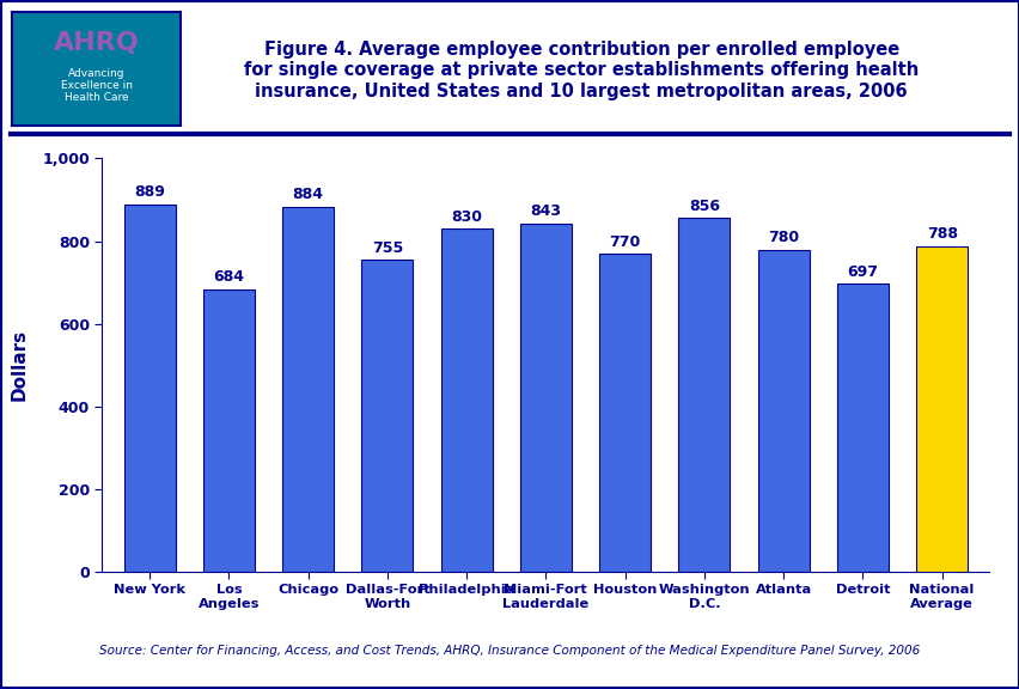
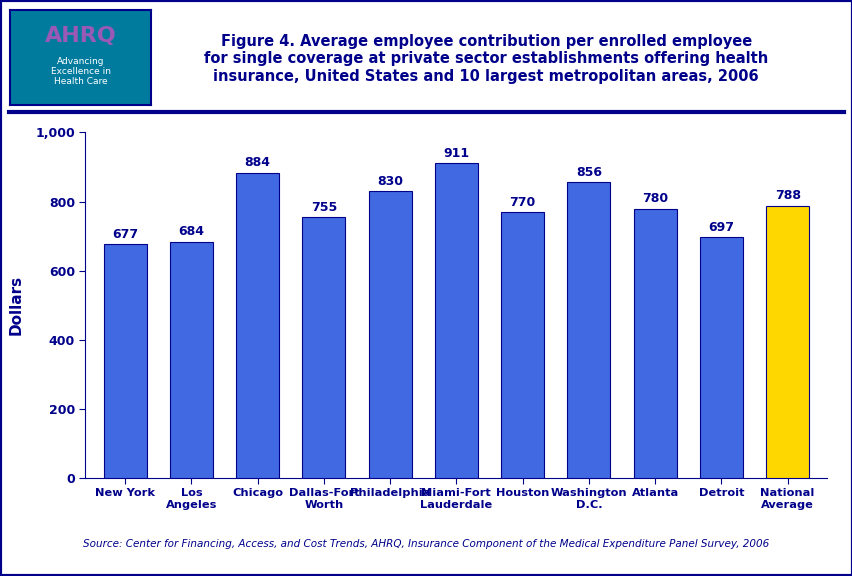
New York: 889 -> 677
Miami-Fort Lauderdale: 843 -> 911
